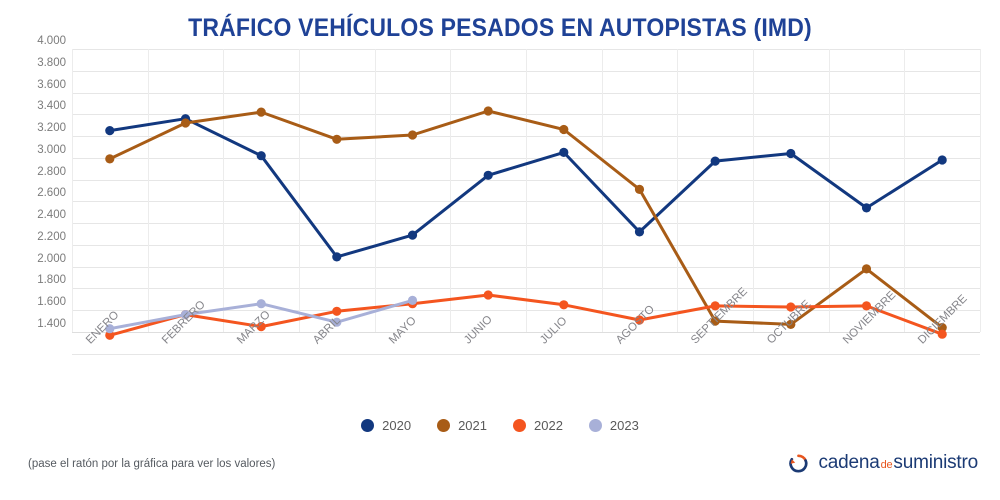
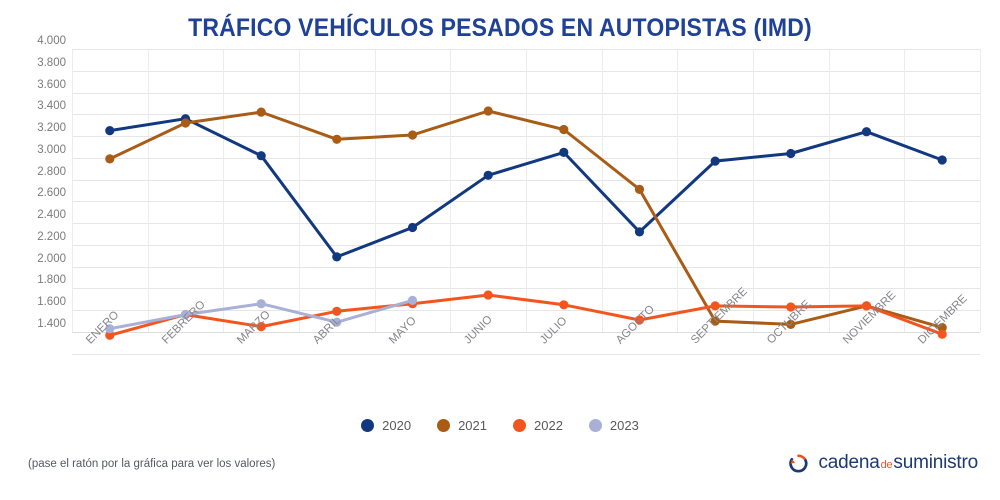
2020/MAYO: 2290 -> 2360
2020/NOVIEMBRE: 2540 -> 3240
2021/NOVIEMBRE: 1980 -> 1640
